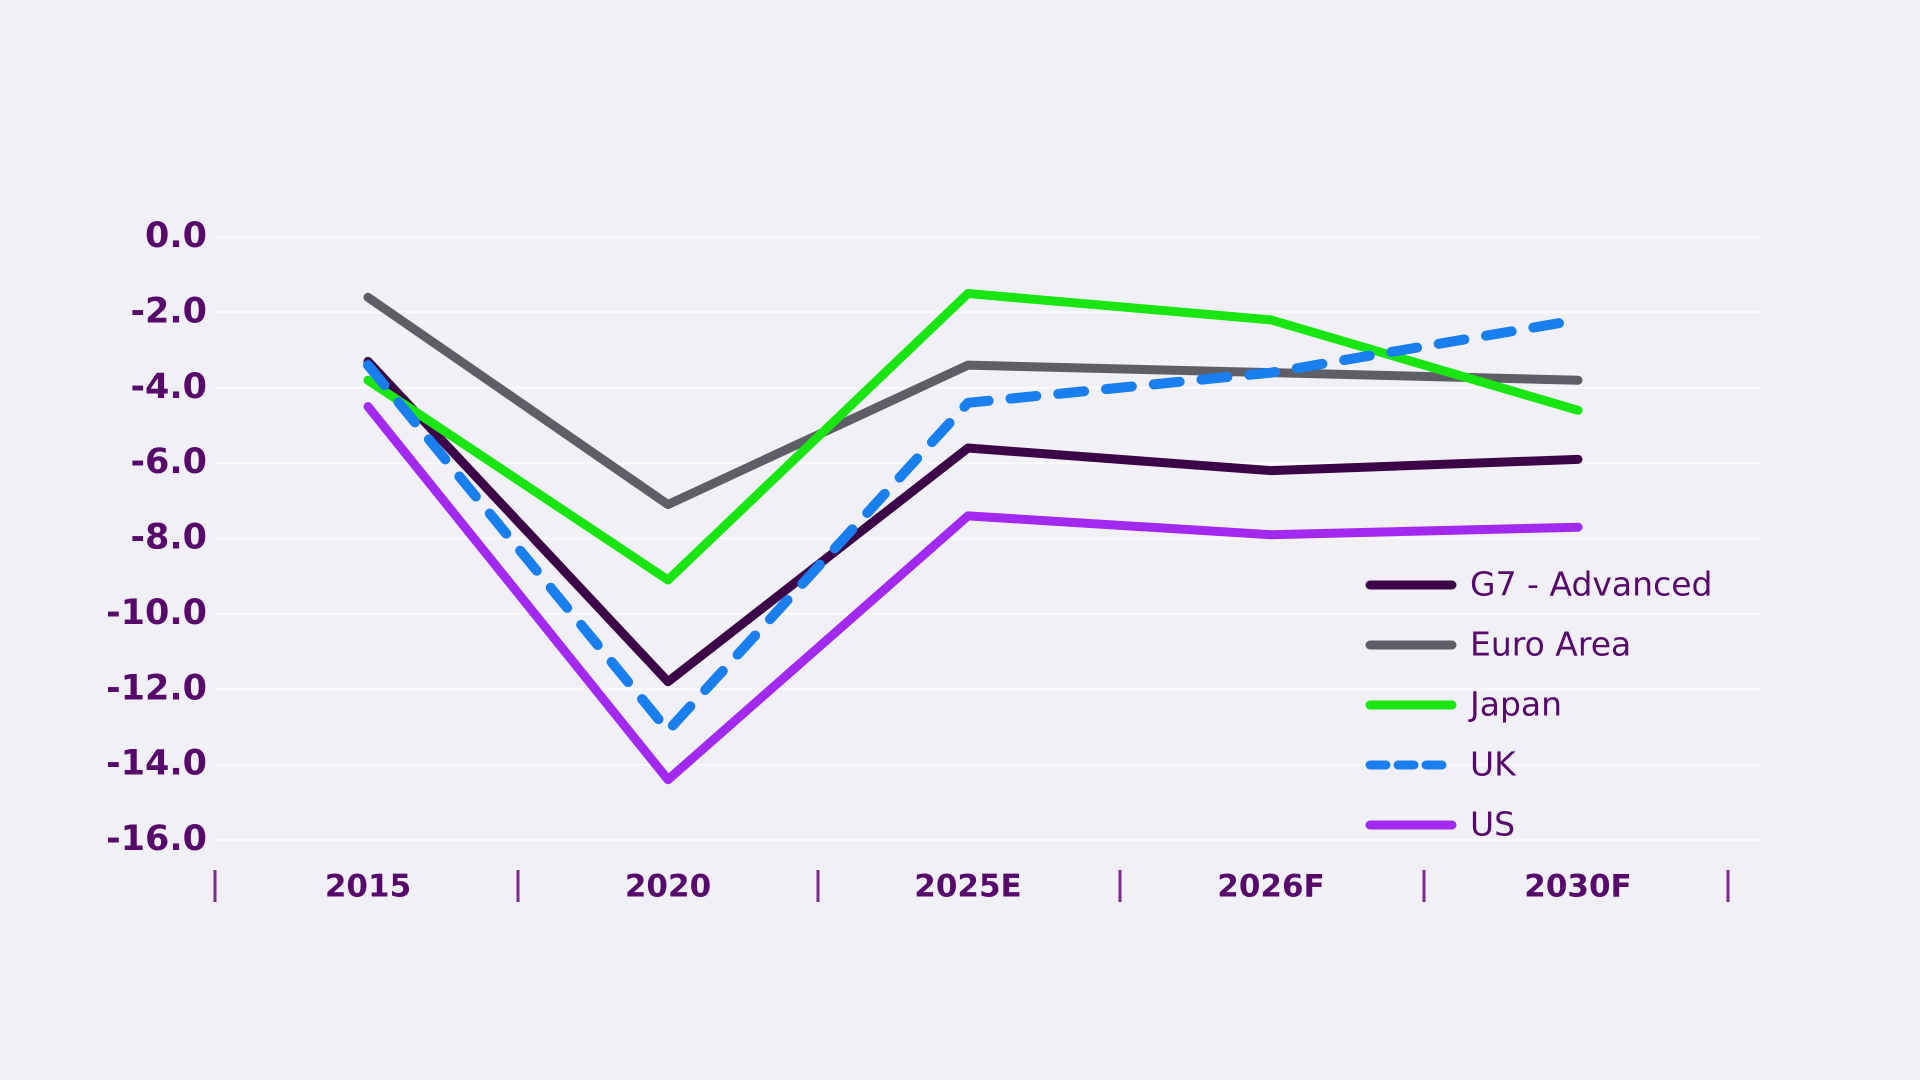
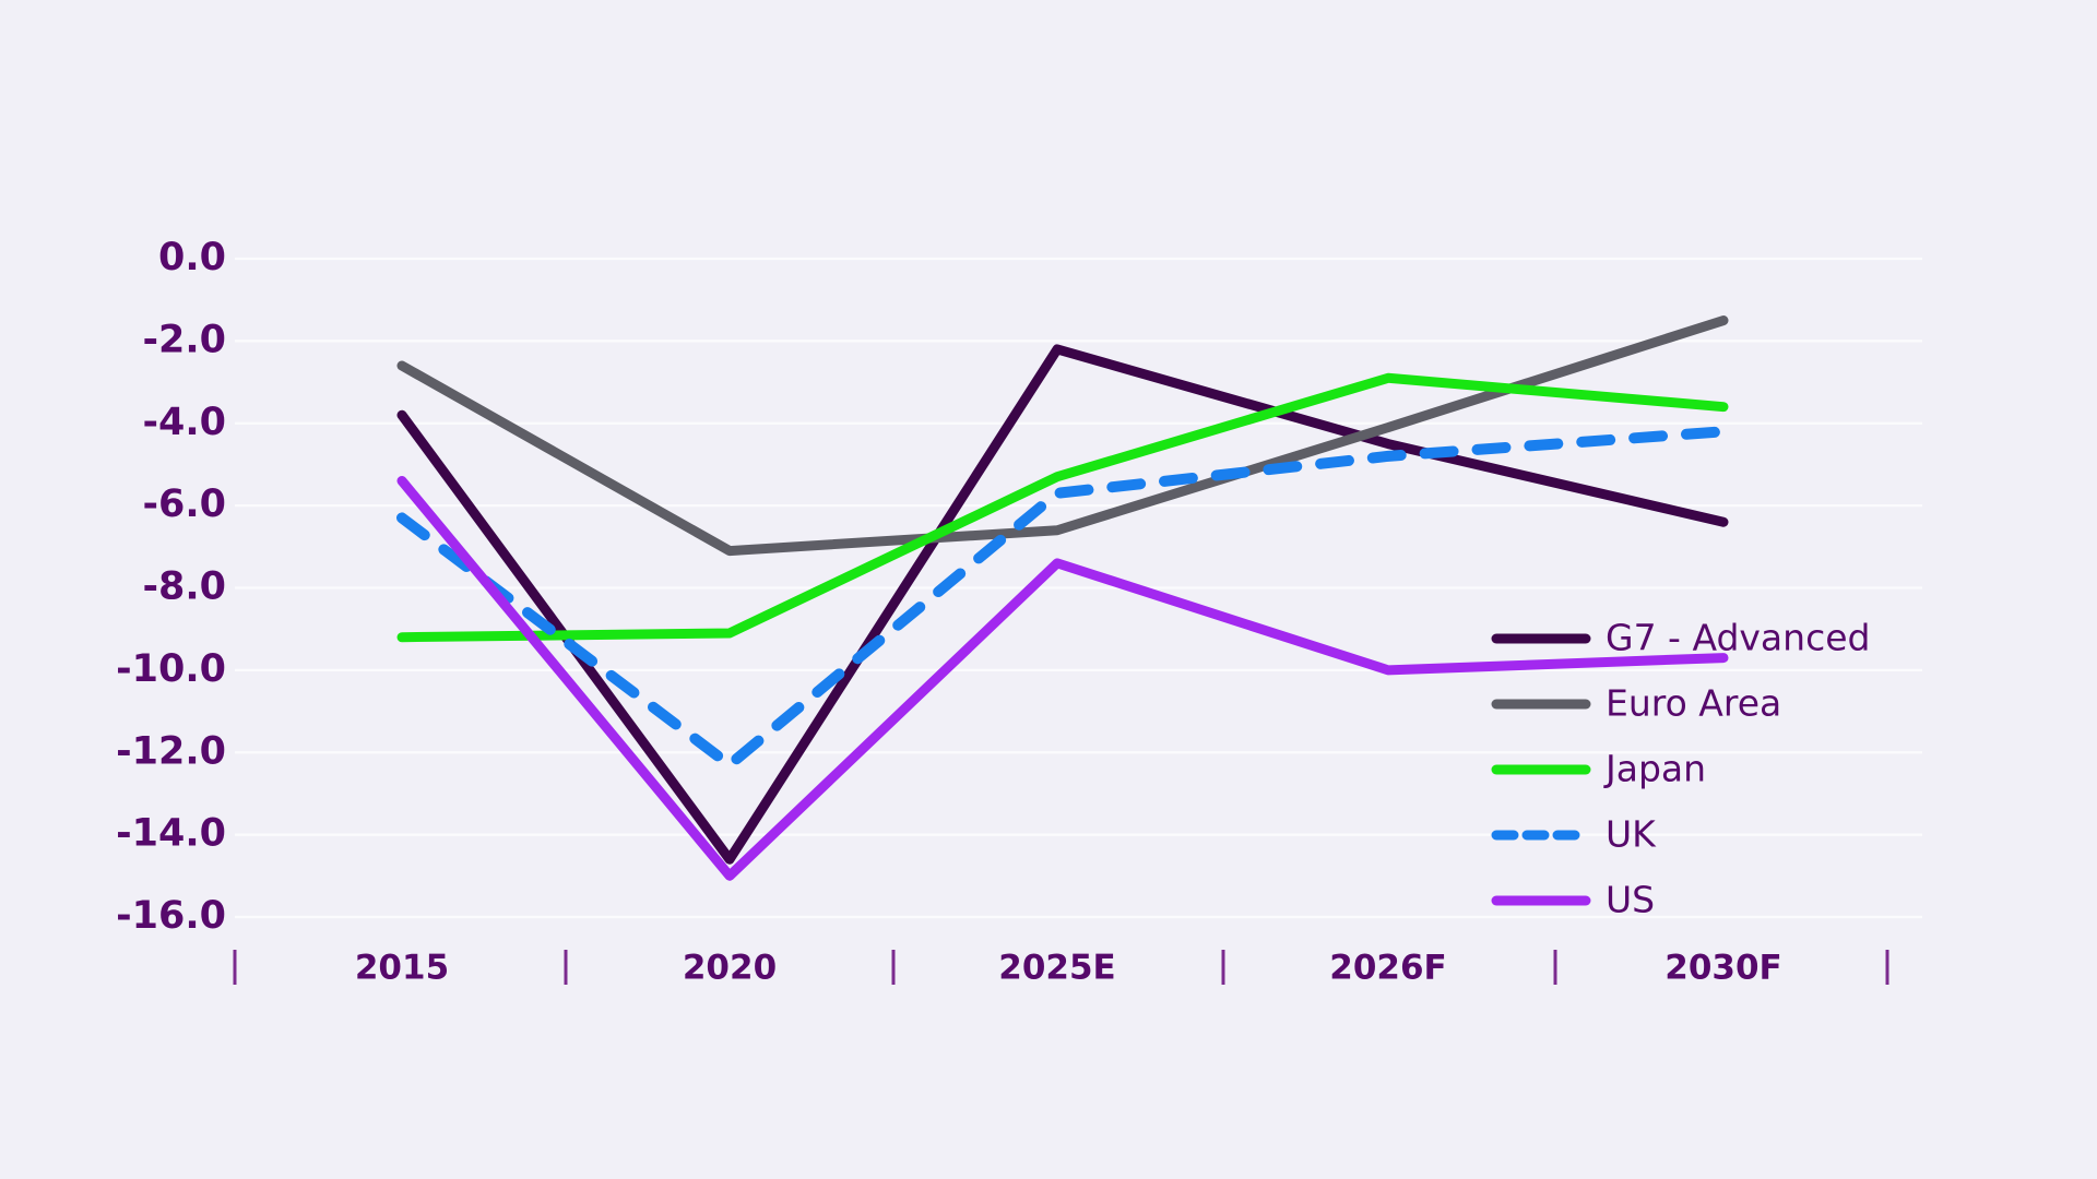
G7 - Advanced/2015: -3.3 -> -3.8
Euro Area/2015: -1.6 -> -2.6
Japan/2015: -3.8 -> -9.2
UK/2015: -3.4 -> -6.3
US/2015: -4.5 -> -5.4
G7 - Advanced/2020: -11.8 -> -14.6
UK/2020: -13.1 -> -12.3
US/2020: -14.4 -> -15.0
G7 - Advanced/2025E: -5.6 -> -2.2
Euro Area/2025E: -3.4 -> -6.6
Japan/2025E: -1.5 -> -5.3
UK/2025E: -4.4 -> -5.7
G7 - Advanced/2026F: -6.2 -> -4.5
Euro Area/2026F: -3.6 -> -4.1
Japan/2026F: -2.2 -> -2.9
UK/2026F: -3.6 -> -4.8
US/2026F: -7.9 -> -10.0
G7 - Advanced/2030F: -5.9 -> -6.4
Euro Area/2030F: -3.8 -> -1.5
Japan/2030F: -4.6 -> -3.6
UK/2030F: -2.2 -> -4.2
US/2030F: -7.7 -> -9.7
